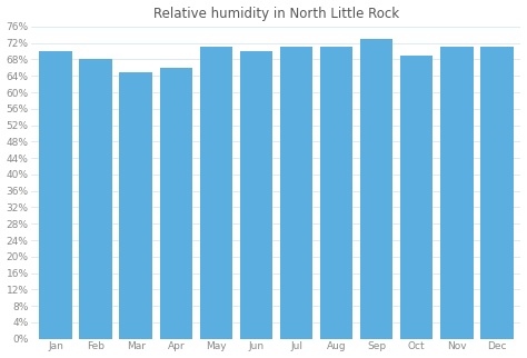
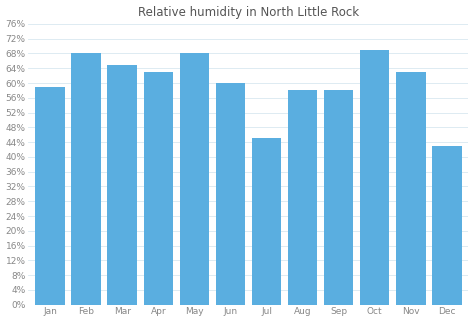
Jan: 70% -> 59%
Apr: 66% -> 63%
May: 71% -> 68%
Jun: 70% -> 60%
Jul: 71% -> 45%
Aug: 71% -> 58%
Sep: 73% -> 58%
Nov: 71% -> 63%
Dec: 71% -> 43%
